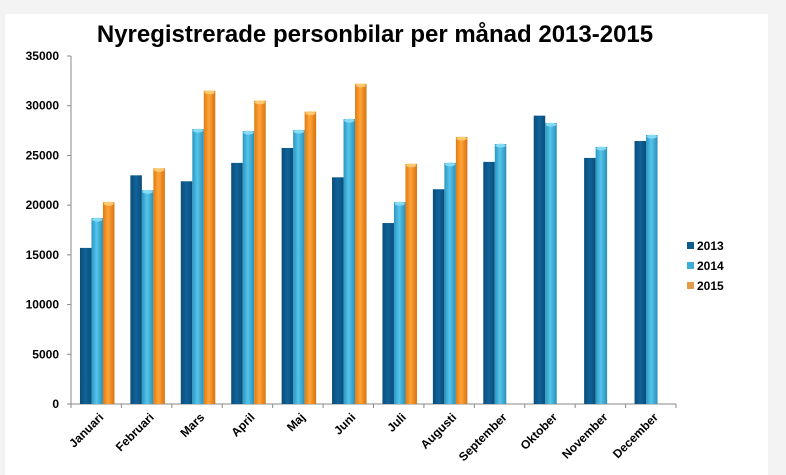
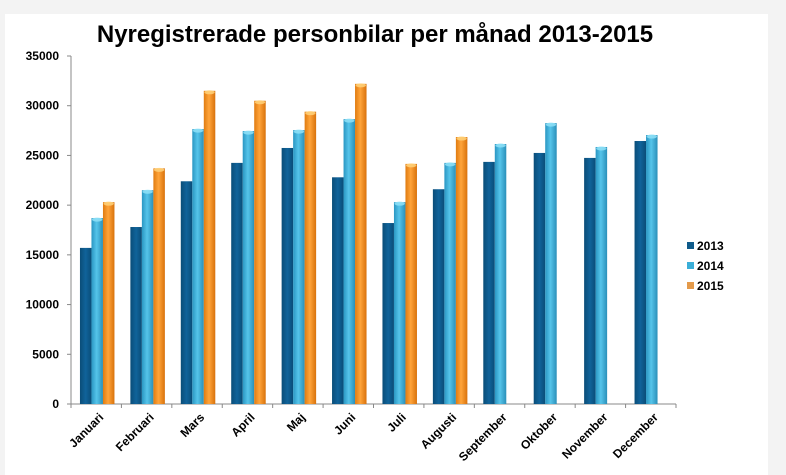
2013/Februari: 23000 -> 18000
2013/Oktober: 29000 -> 25000
